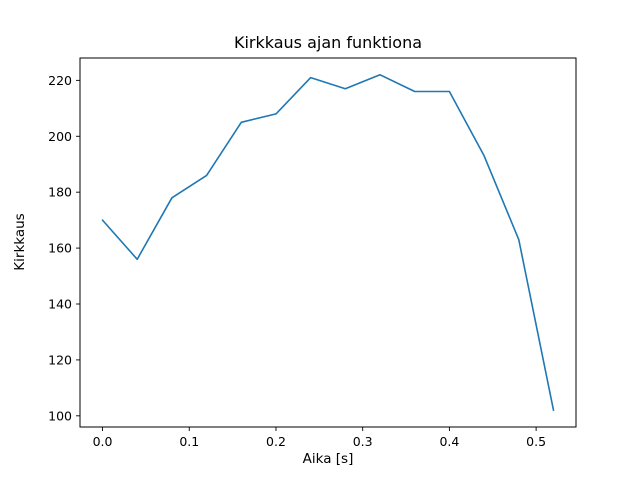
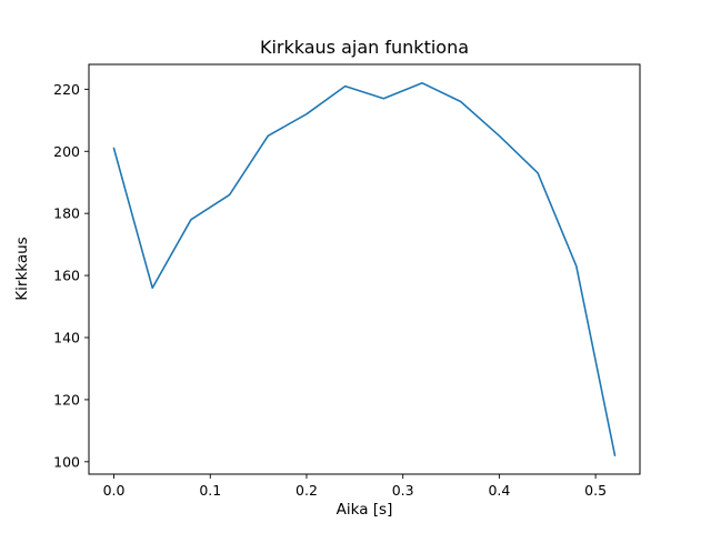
0.0: 170 -> 201
0.2: 208 -> 212
0.4: 216 -> 205
